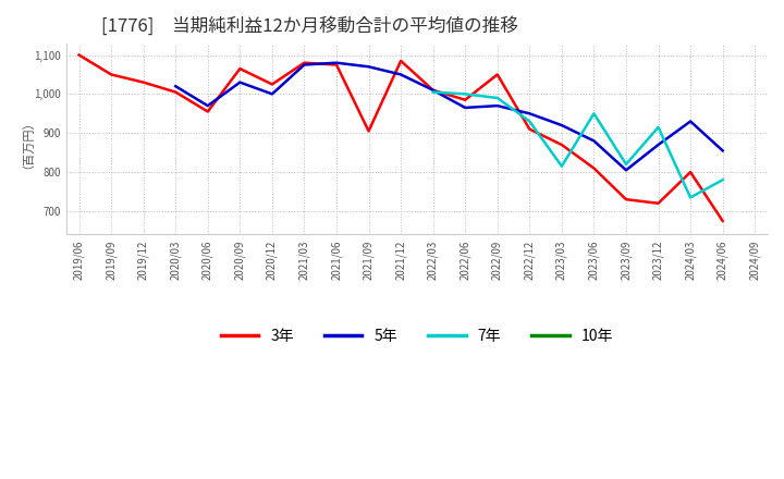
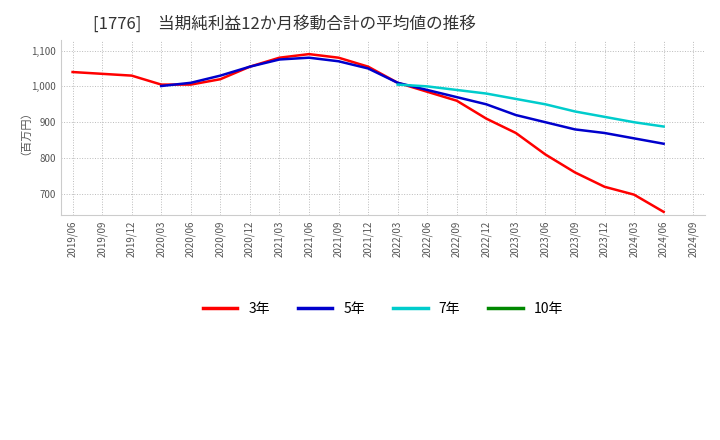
3年/2019/06: 1,100 -> 1,040
3年/2019/09: 1,050 -> 1,035
5年/2020/03: 1,020 -> 1,001
3年/2020/06: 955 -> 1,005
5年/2020/06: 970 -> 1,010
3年/2020/09: 1,065 -> 1,020
3年/2020/12: 1,025 -> 1,055
5年/2020/12: 1,000 -> 1,055
3年/2021/06: 1,075 -> 1,090
3年/2021/09: 905 -> 1,080
3年/2021/12: 1,085 -> 1,055
5年/2022/06: 965 -> 990
3年/2022/09: 1,050 -> 960
7年/2022/12: 930 -> 980
7年/2023/03: 815 -> 965
5年/2023/06: 880 -> 900
3年/2023/09: 730 -> 760
5年/2023/09: 805 -> 880
7年/2023/09: 820 -> 930
3年/2024/03: 800 -> 698
5年/2024/03: 930 -> 855
7年/2024/03: 735 -> 900
3年/2024/06: 675 -> 650
5年/2024/06: 855 -> 840
7年/2024/06: 780 -> 888
